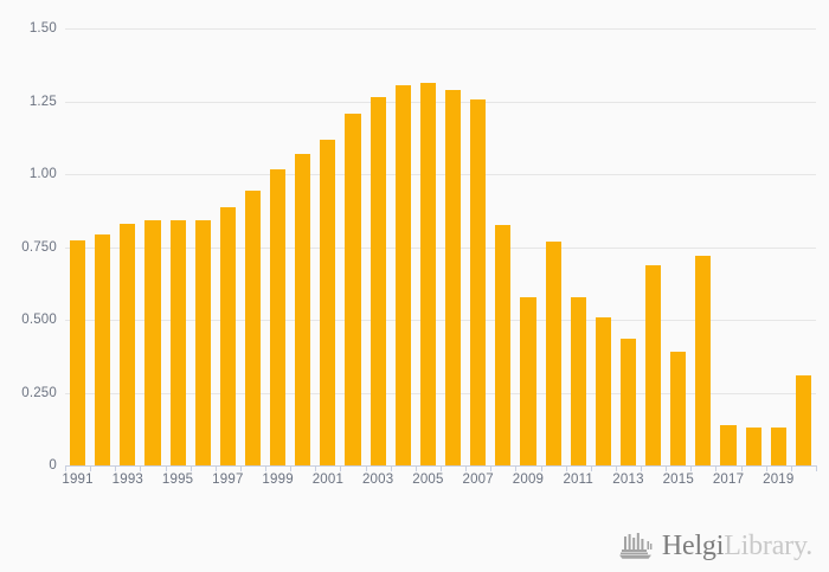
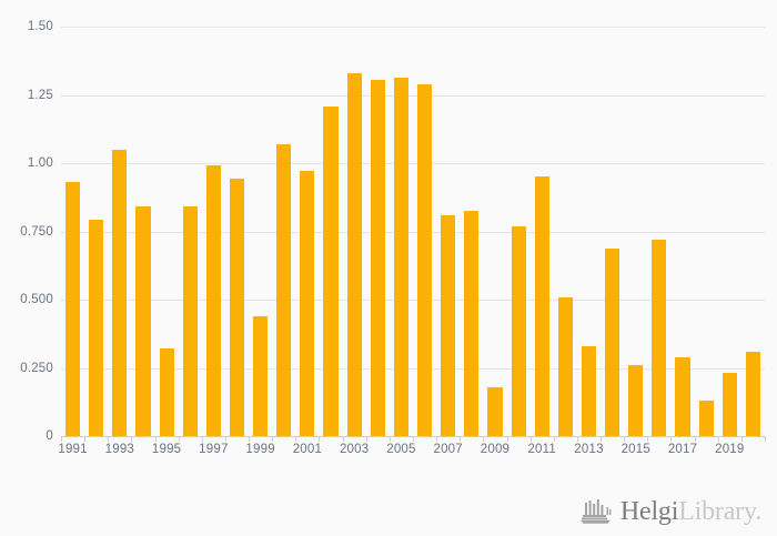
1991: 0.77 -> 0.93
1993: 0.83 -> 1.05
1995: 0.84 -> 0.32
1997: 0.89 -> 0.99
1999: 1.02 -> 0.44
2001: 1.12 -> 0.97
2003: 1.26 -> 1.33
2007: 1.26 -> 0.81
2009: 0.58 -> 0.18
2011: 0.58 -> 0.95
2013: 0.43 -> 0.33
2015: 0.39 -> 0.26
2017: 0.14 -> 0.29
2019: 0.13 -> 0.23
